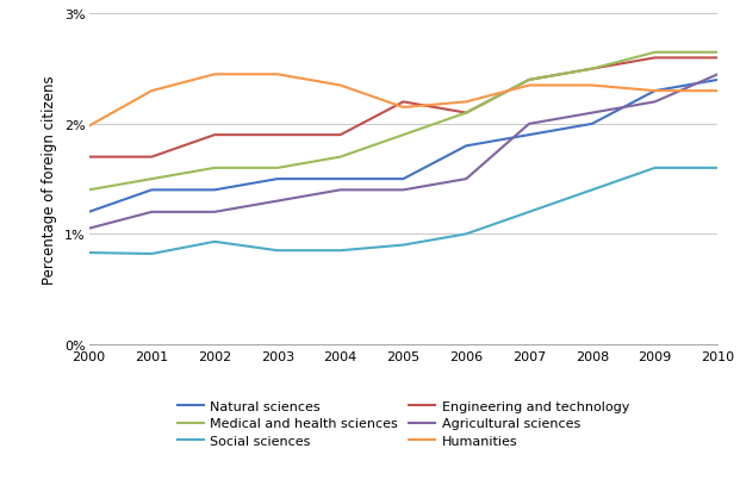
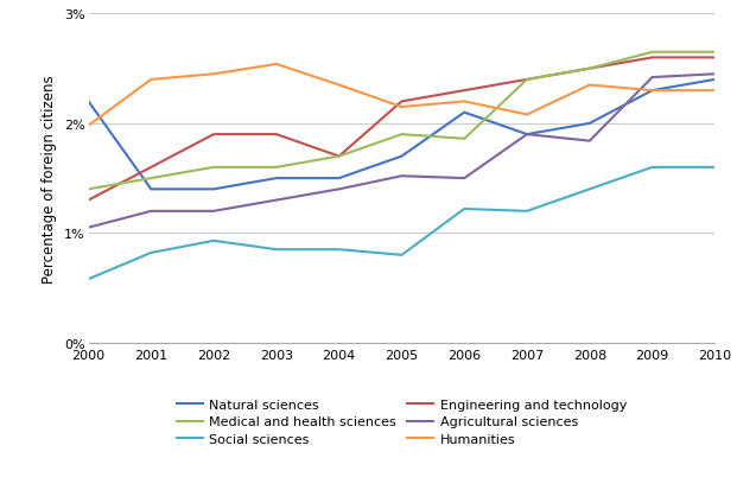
Natural sciences/2000: 1.2% -> 2.2%
Engineering and technology/2000: 1.7% -> 1.3%
Social sciences/2000: 0.83% -> 0.58%
Engineering and technology/2001: 1.7% -> 1.6%
Humanities/2001: 2.30% -> 2.40%
Humanities/2003: 2.45% -> 2.54%
Engineering and technology/2004: 1.9% -> 1.7%
Natural sciences/2005: 1.5% -> 1.7%
Agricultural sciences/2005: 1.40% -> 1.52%
Social sciences/2005: 0.90% -> 0.80%
Natural sciences/2006: 1.8% -> 2.1%
Engineering and technology/2006: 2.1% -> 2.3%
Medical and health sciences/2006: 2.10% -> 1.86%
Social sciences/2006: 1.00% -> 1.22%
Agricultural sciences/2007: 2.00% -> 1.90%
Humanities/2007: 2.35% -> 2.08%
Agricultural sciences/2008: 2.10% -> 1.84%
Agricultural sciences/2009: 2.20% -> 2.42%
